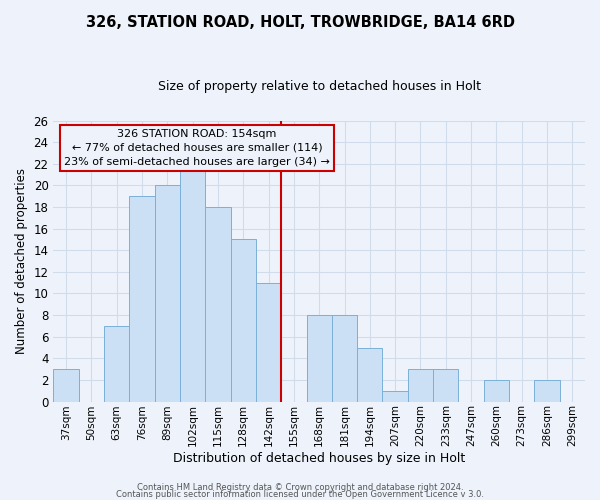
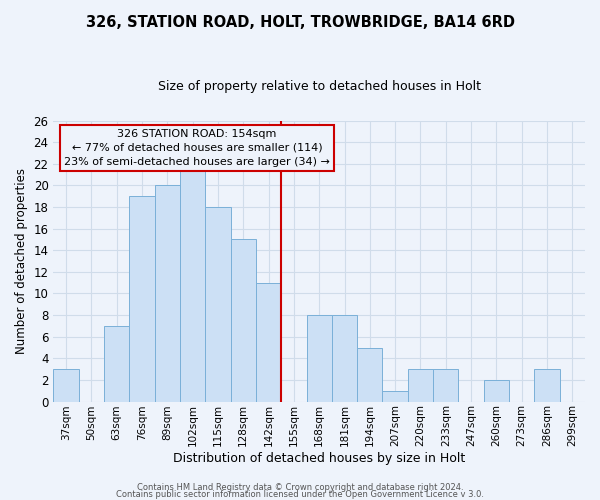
286sqm: 2 -> 3
